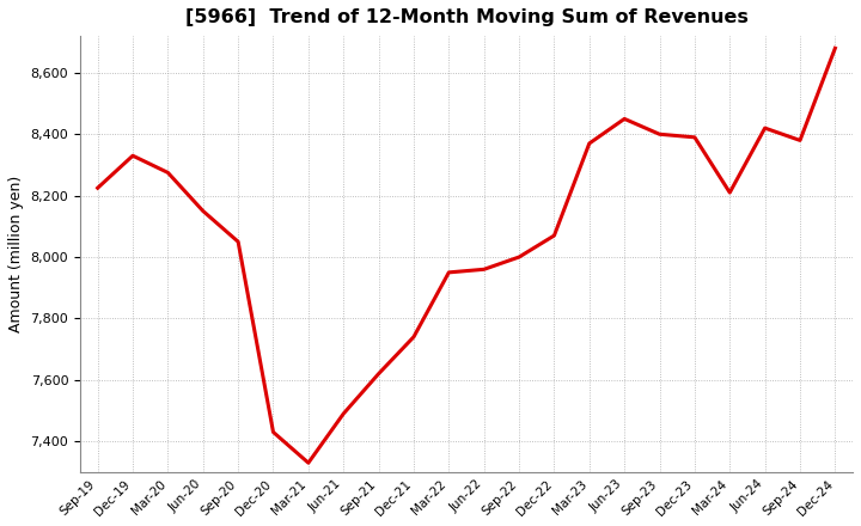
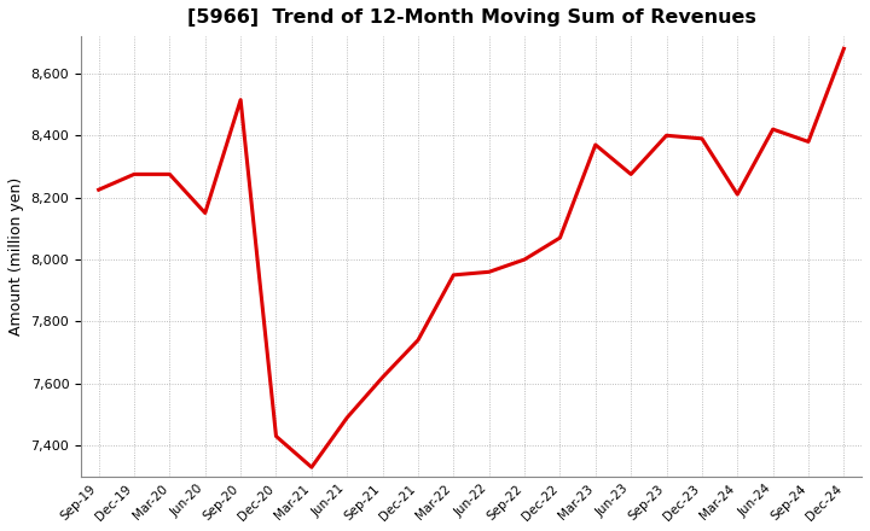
Dec-19: 8,330 -> 8,275
Sep-20: 8,050 -> 8,515
Jun-23: 8,450 -> 8,275
